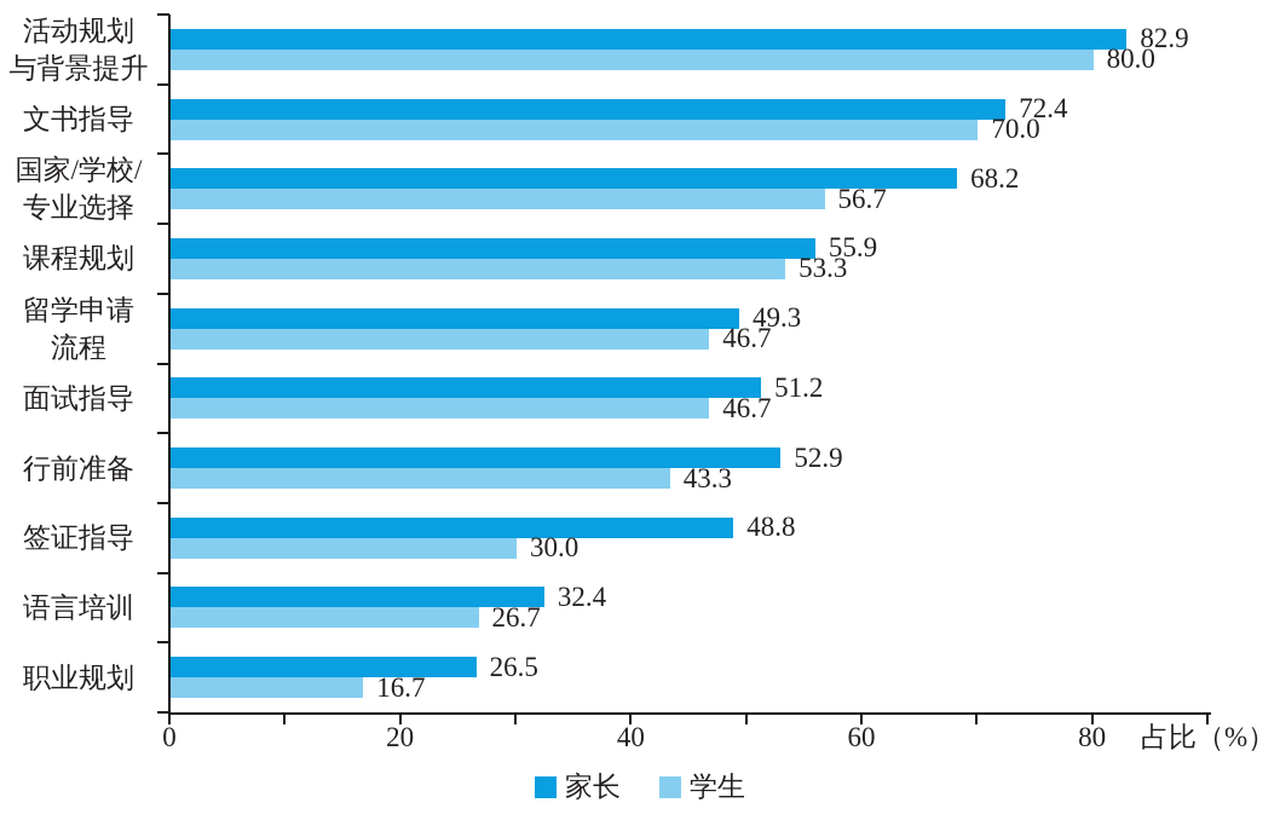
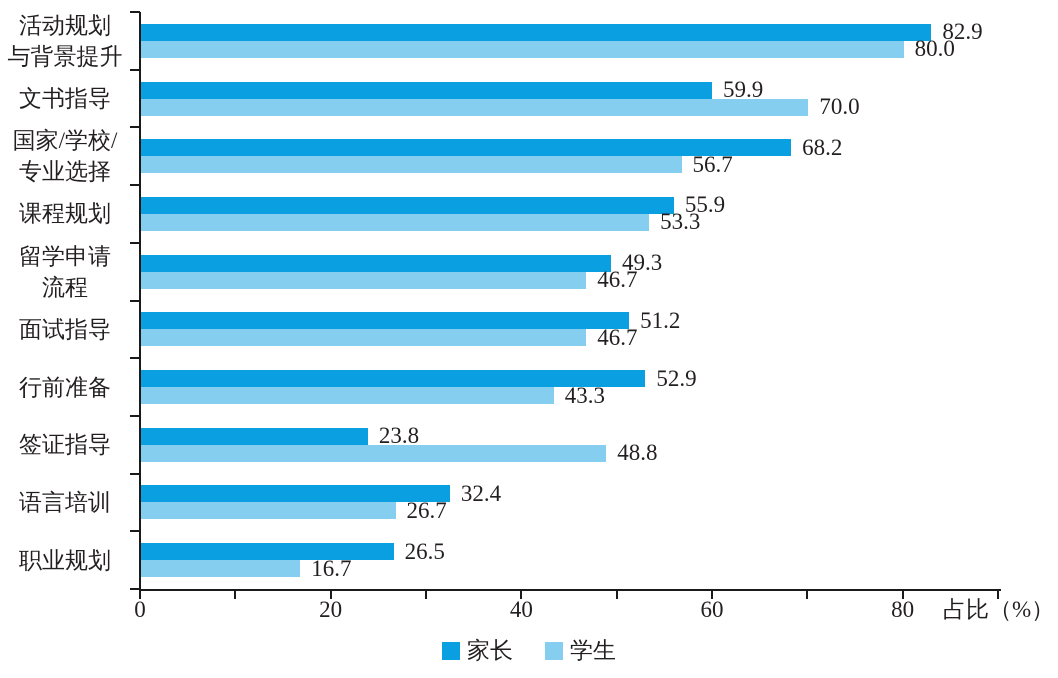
家长/文书指导: 72.4 -> 59.9
家长/签证指导: 48.8 -> 23.8
学生/签证指导: 30.0 -> 48.8
